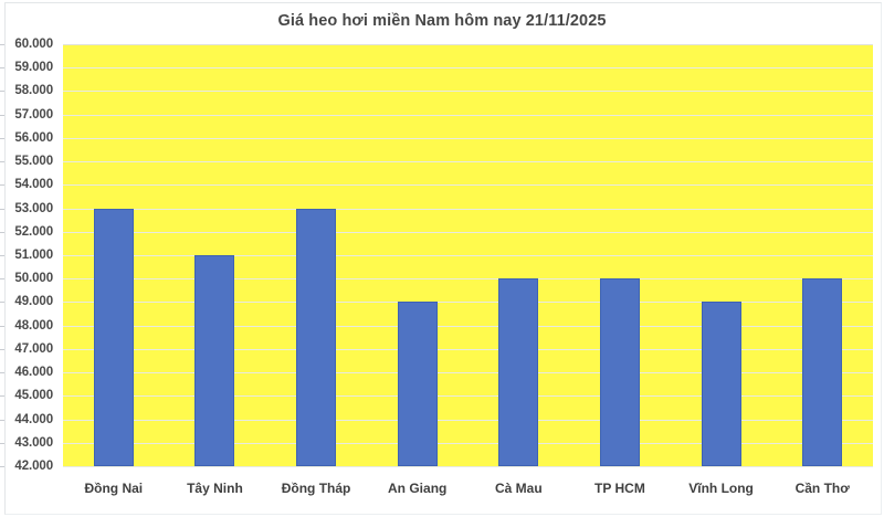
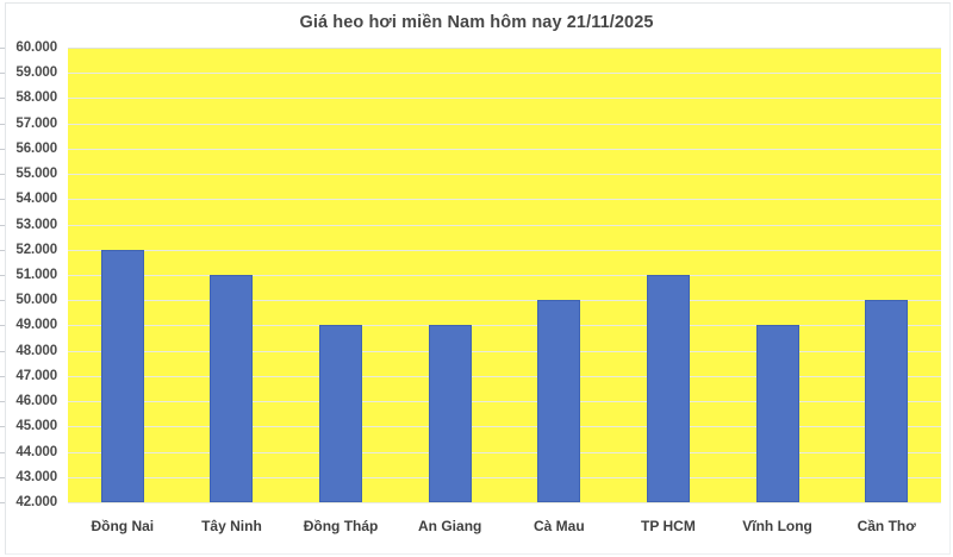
Đồng Nai: 53000 -> 52000
Đồng Tháp: 53000 -> 49000
TP HCM: 50000 -> 51000
